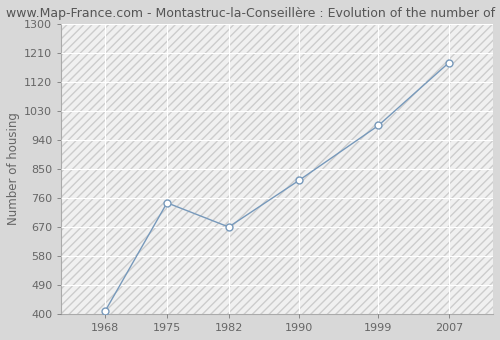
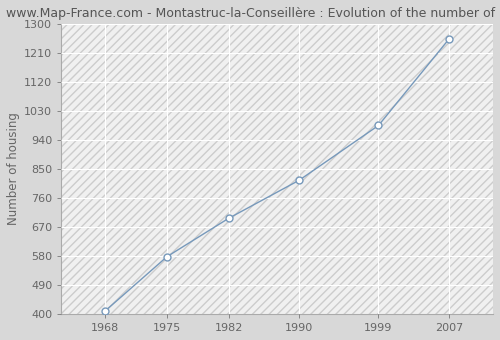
1975: 745 -> 578
1982: 670 -> 697
2007: 1180 -> 1253
